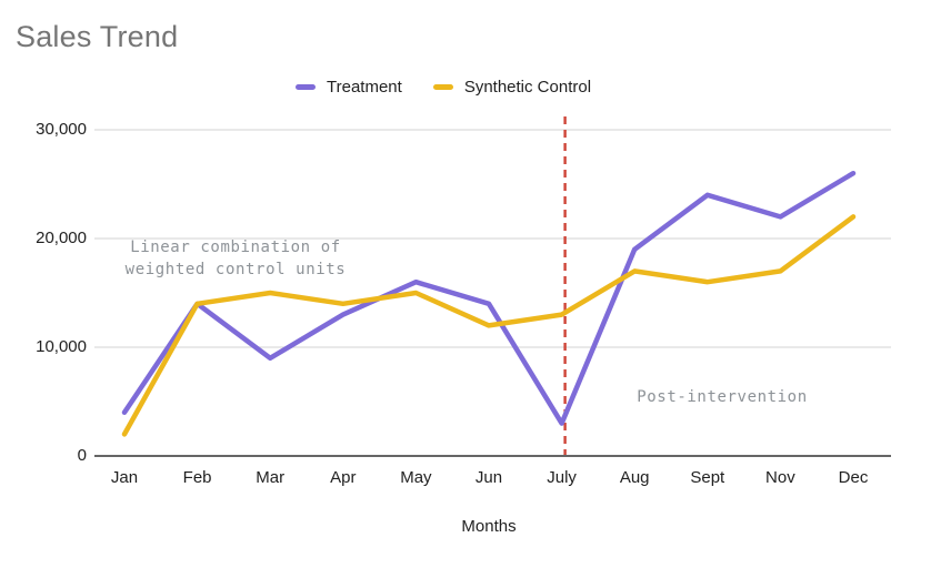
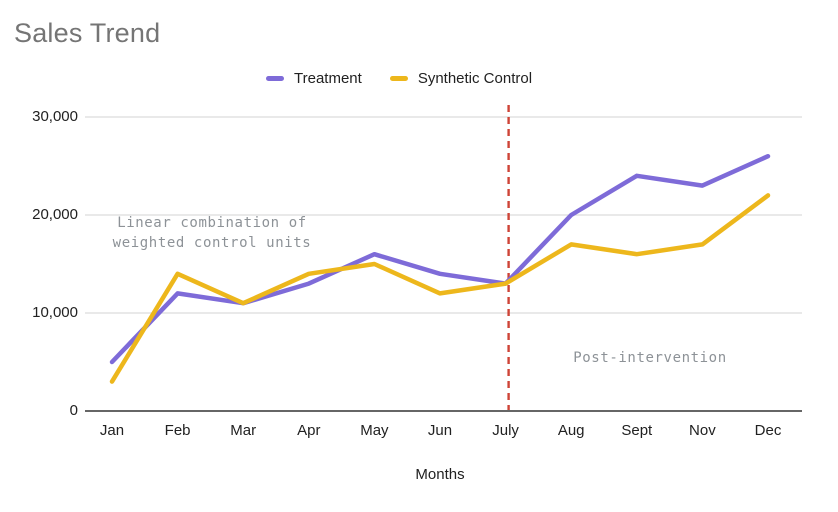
Treatment/Jan: 4000 -> 5000
Synthetic Control/Jan: 2000 -> 3000
Treatment/Feb: 14000 -> 12000
Treatment/Mar: 9000 -> 11000
Synthetic Control/Mar: 15000 -> 11000
Treatment/July: 3000 -> 13000
Treatment/Aug: 19000 -> 20000
Treatment/Nov: 22000 -> 23000
